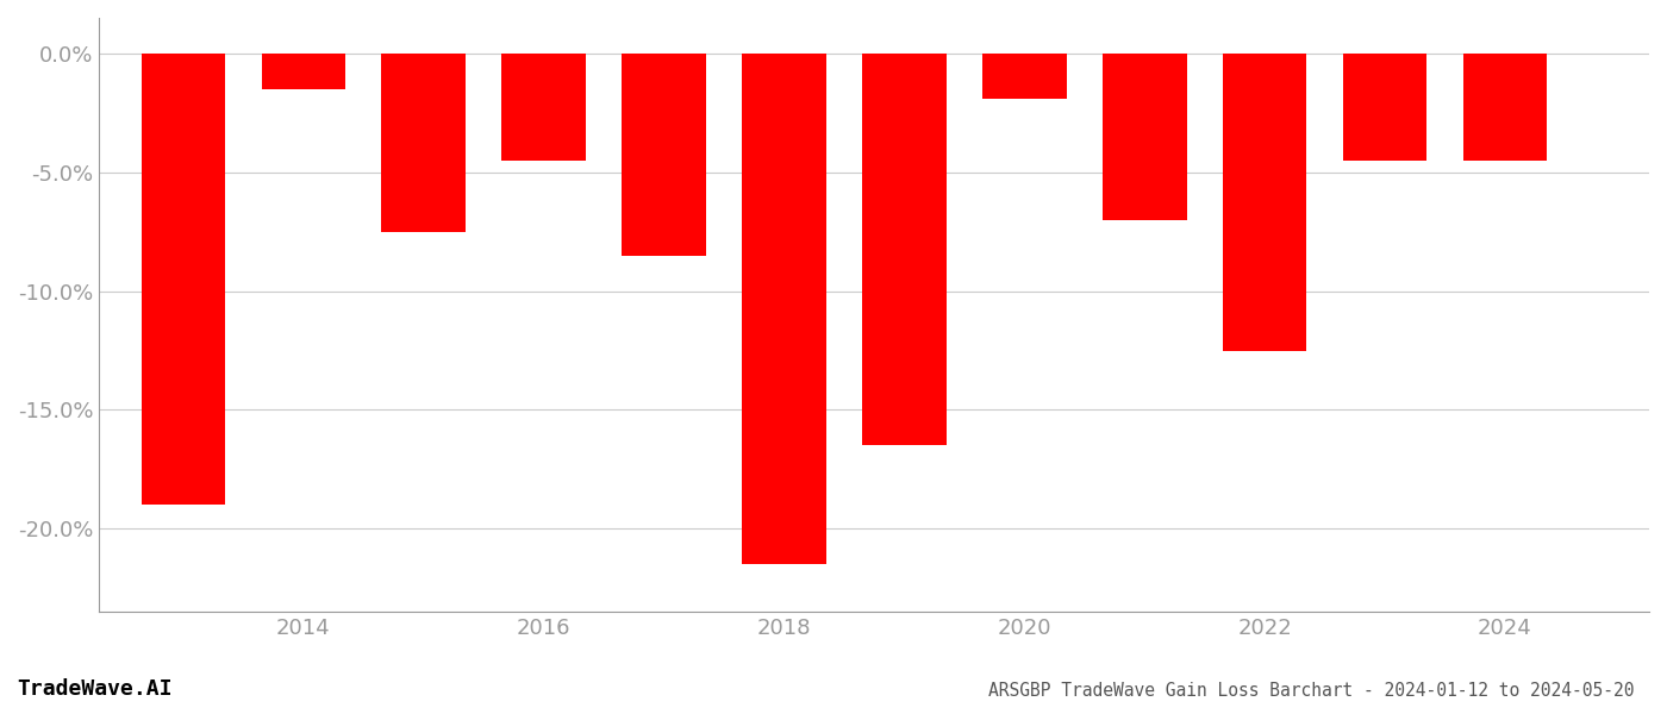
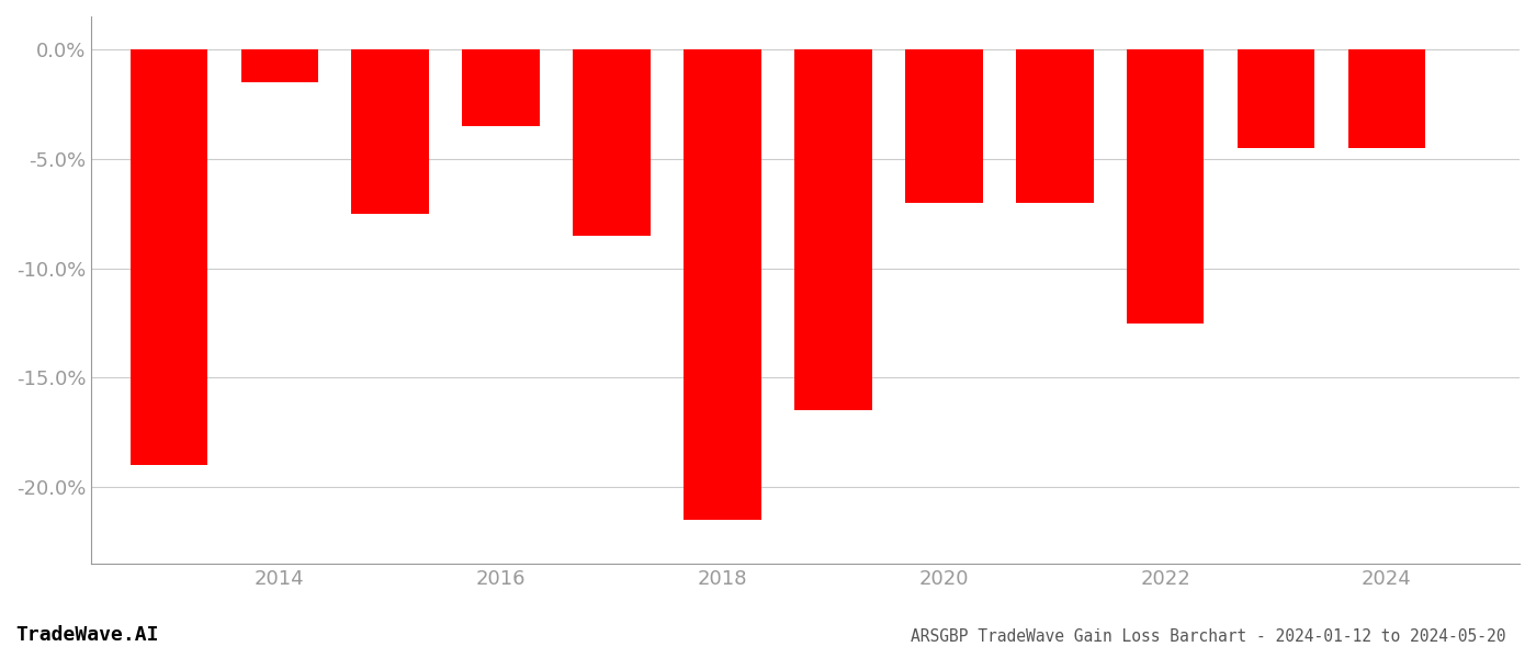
2016: -4.5% -> -3.5%
2020: -1.9% -> -7.0%
